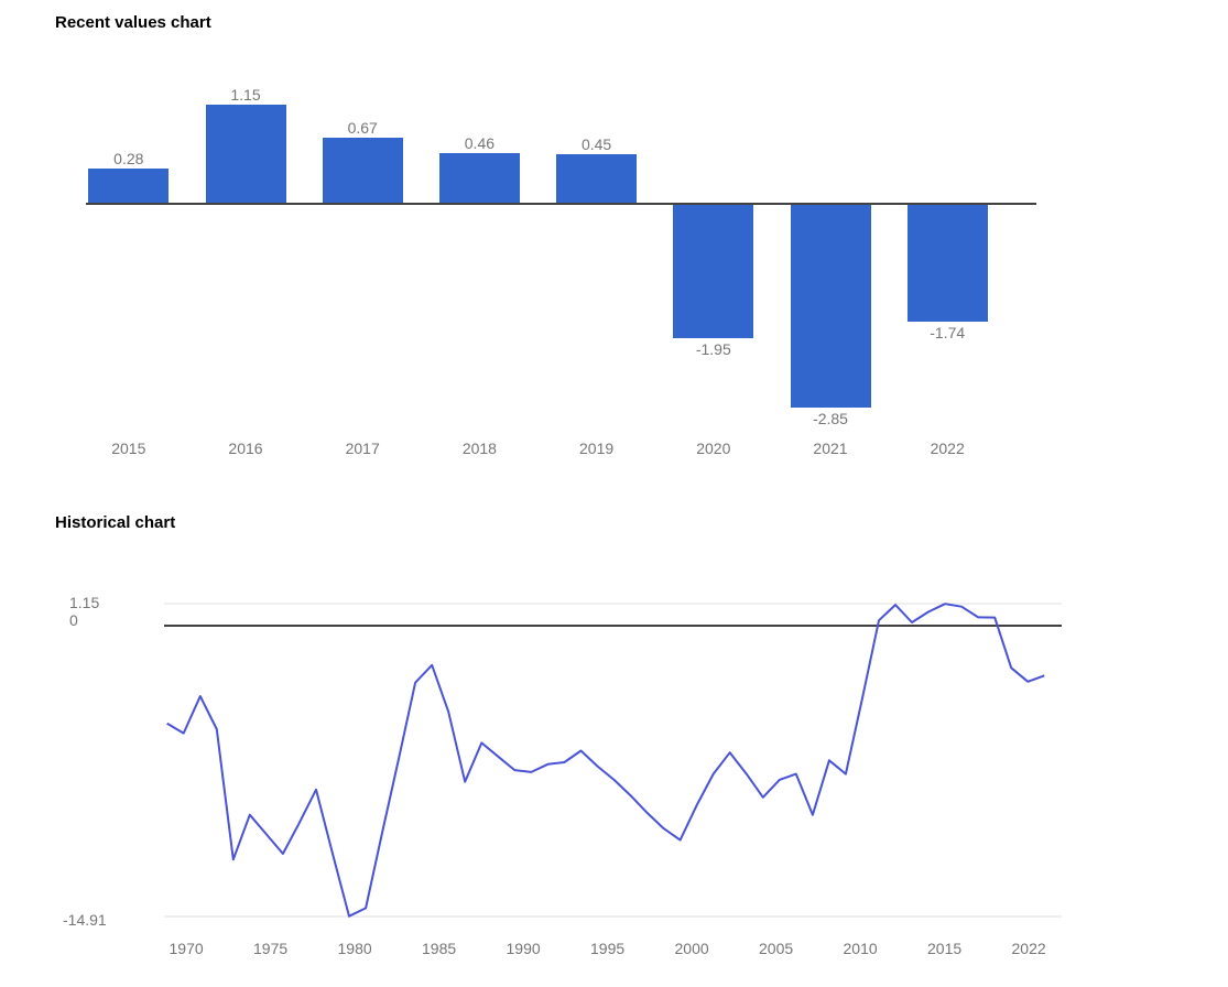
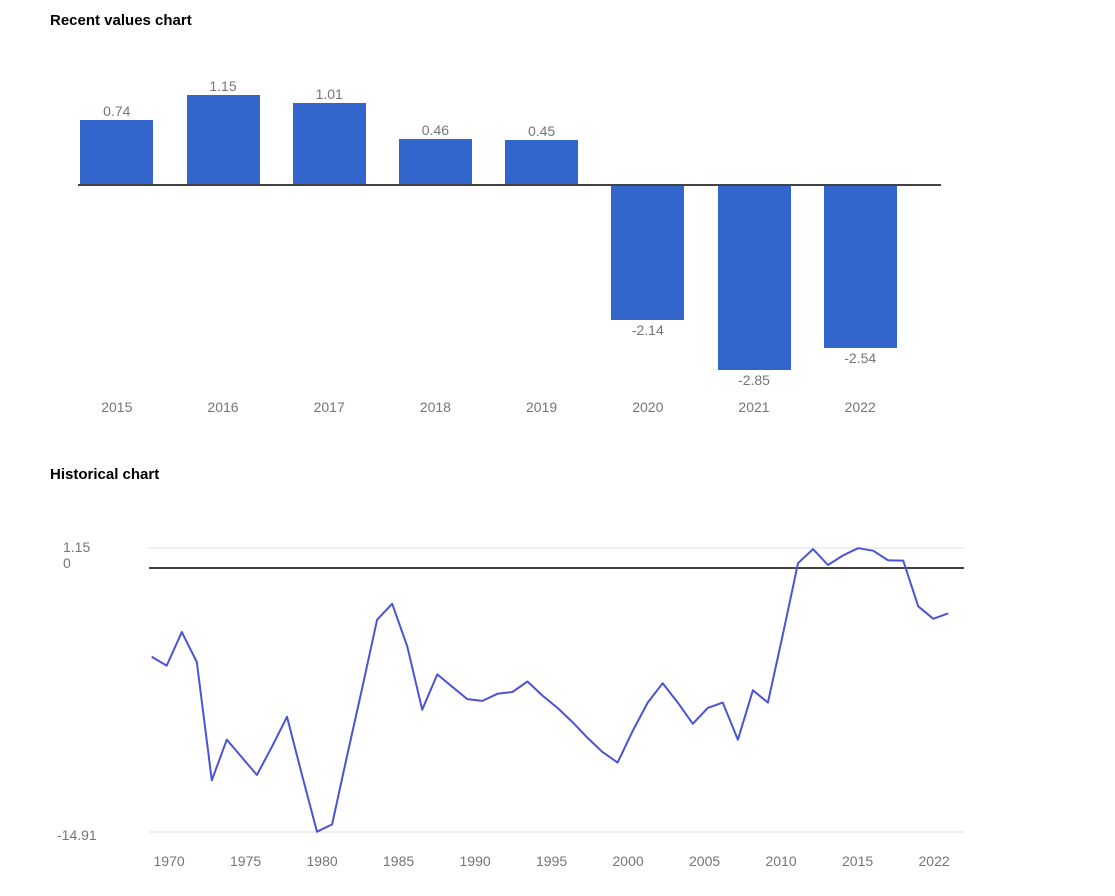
Recent values chart/2015: 0.28 -> 0.74
Recent values chart/2017: 0.67 -> 1.01
Recent values chart/2020: -1.95 -> -2.14
Recent values chart/2022: -1.74 -> -2.54
